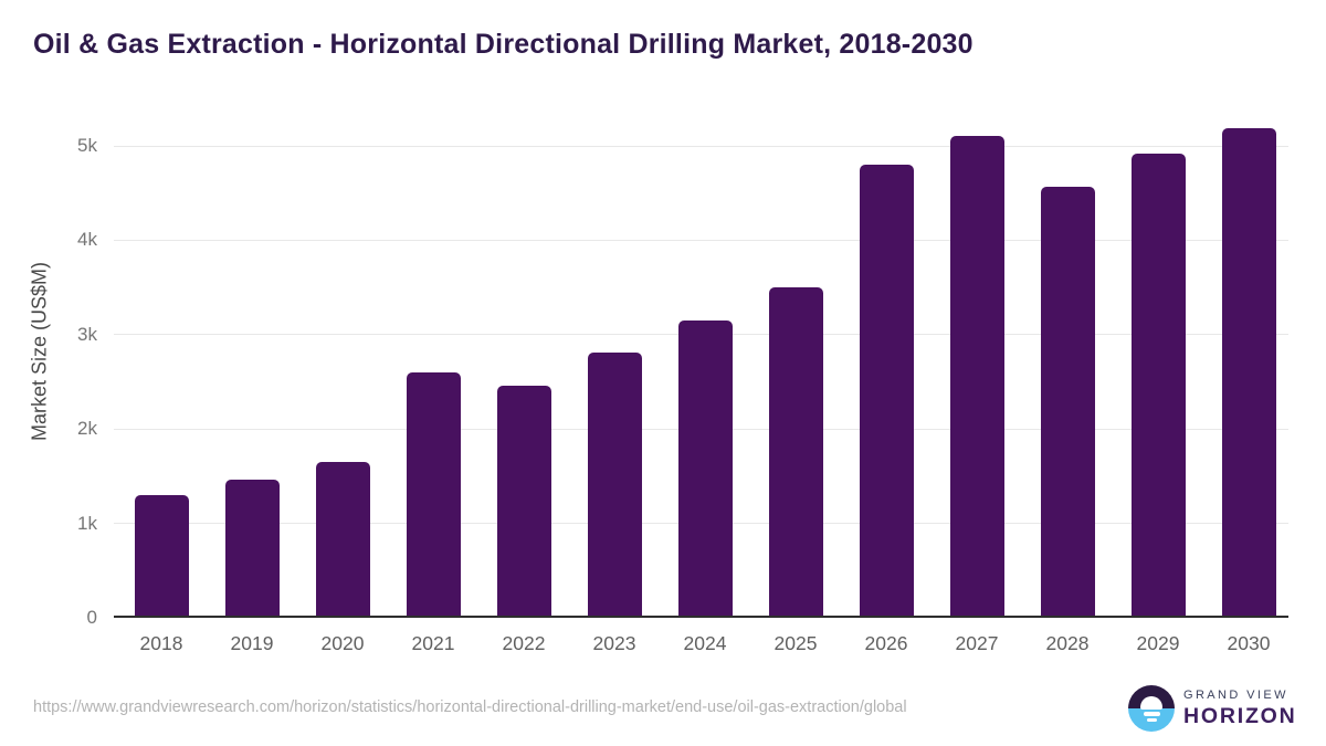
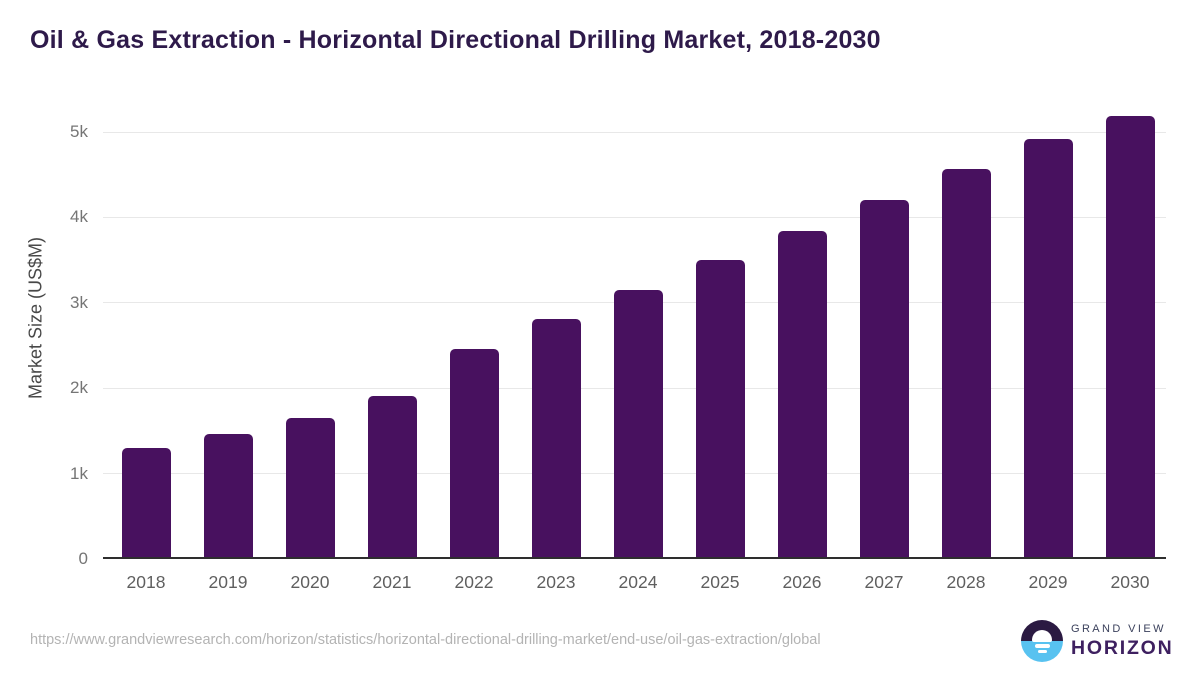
2021: 2.6k -> 1.9k
2026: 4.8k -> 3.8k
2027: 5.1k -> 4.2k
